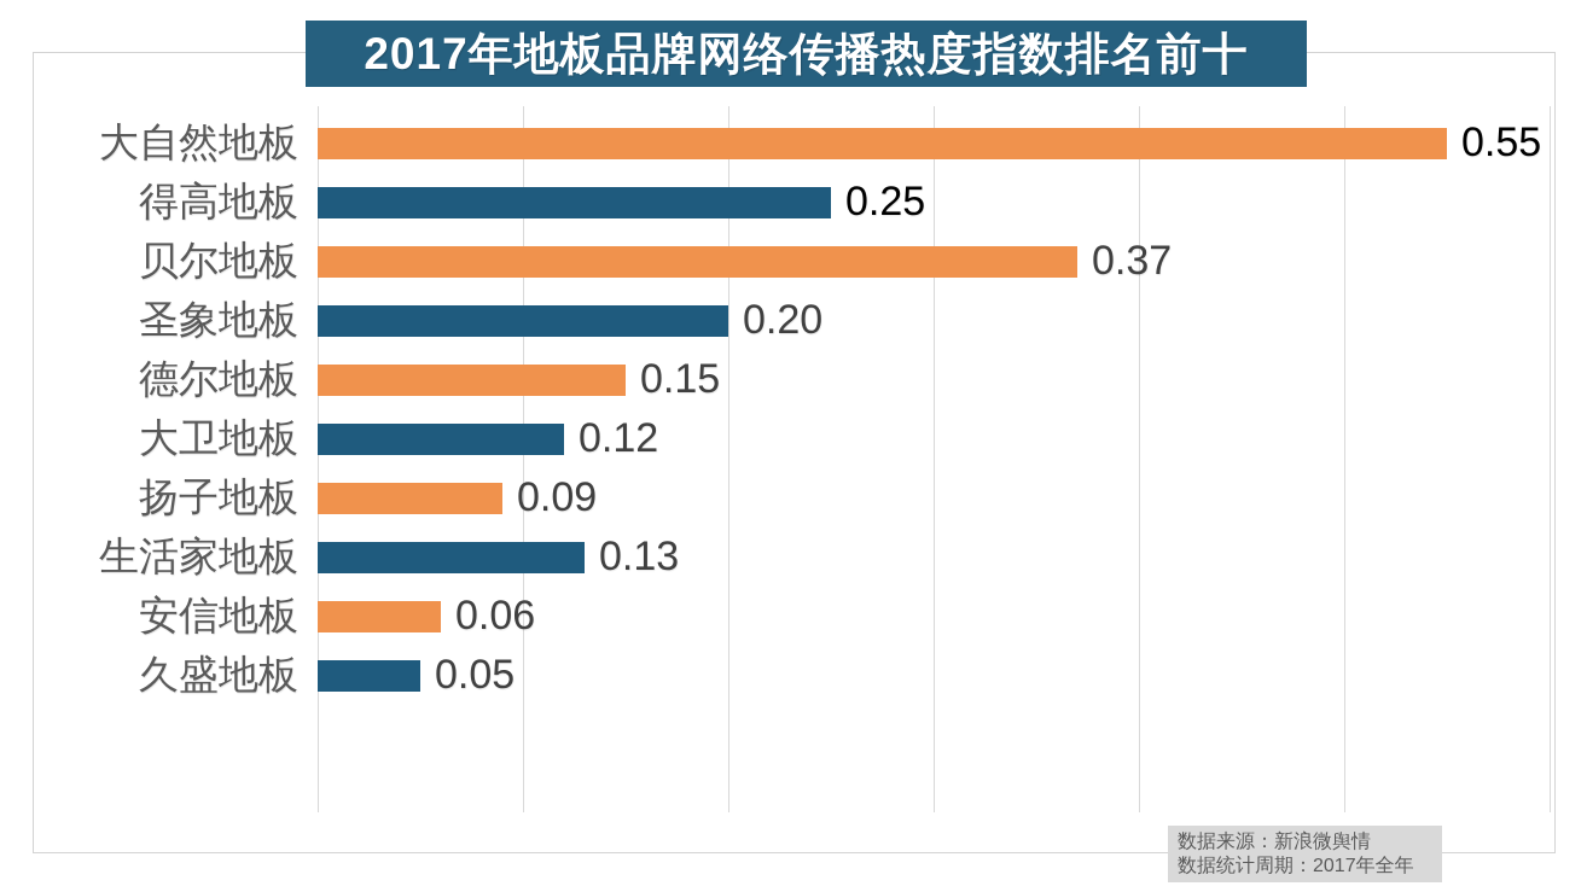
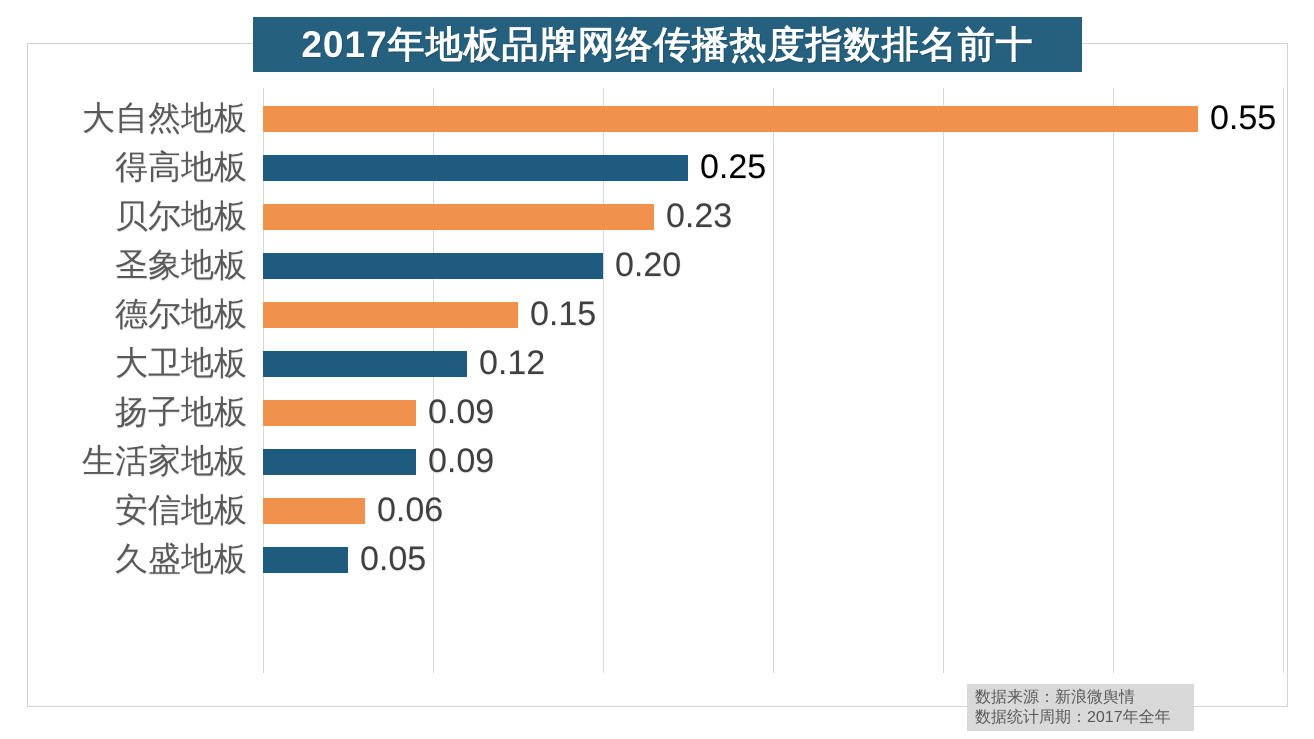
贝尔地板: 0.37 -> 0.23
生活家地板: 0.13 -> 0.09
